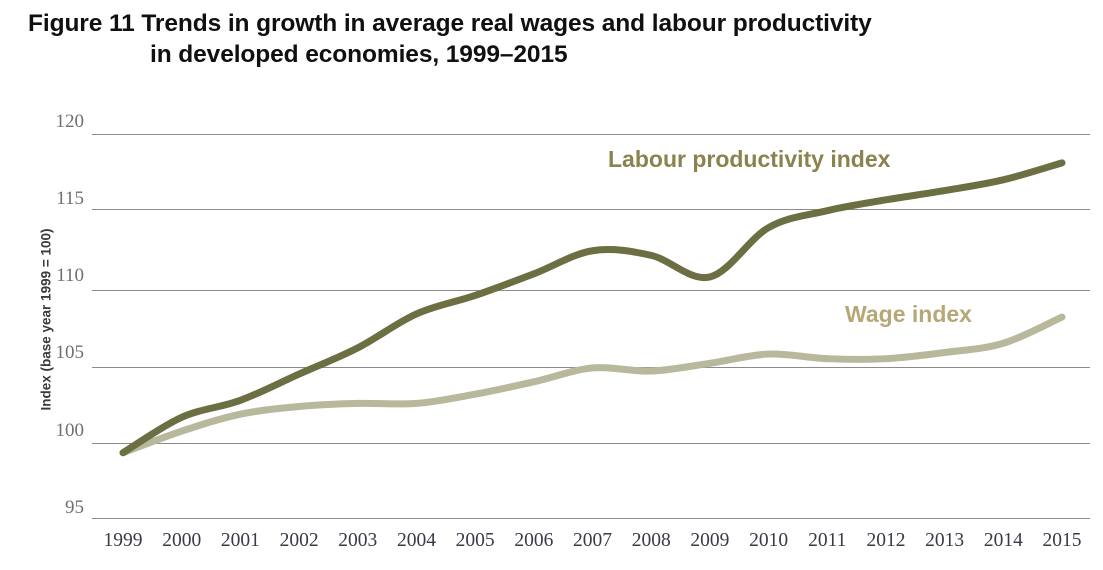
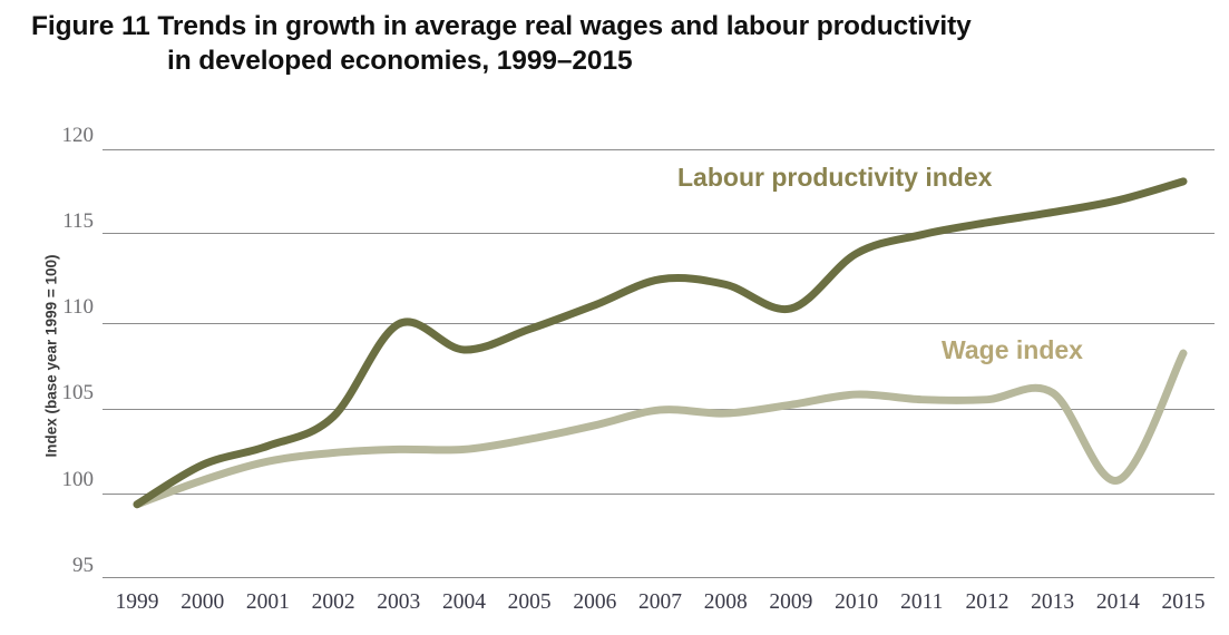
Labour productivity index/2003: 106.2 -> 109.9
Wage index/2014: 106.5 -> 100.8
